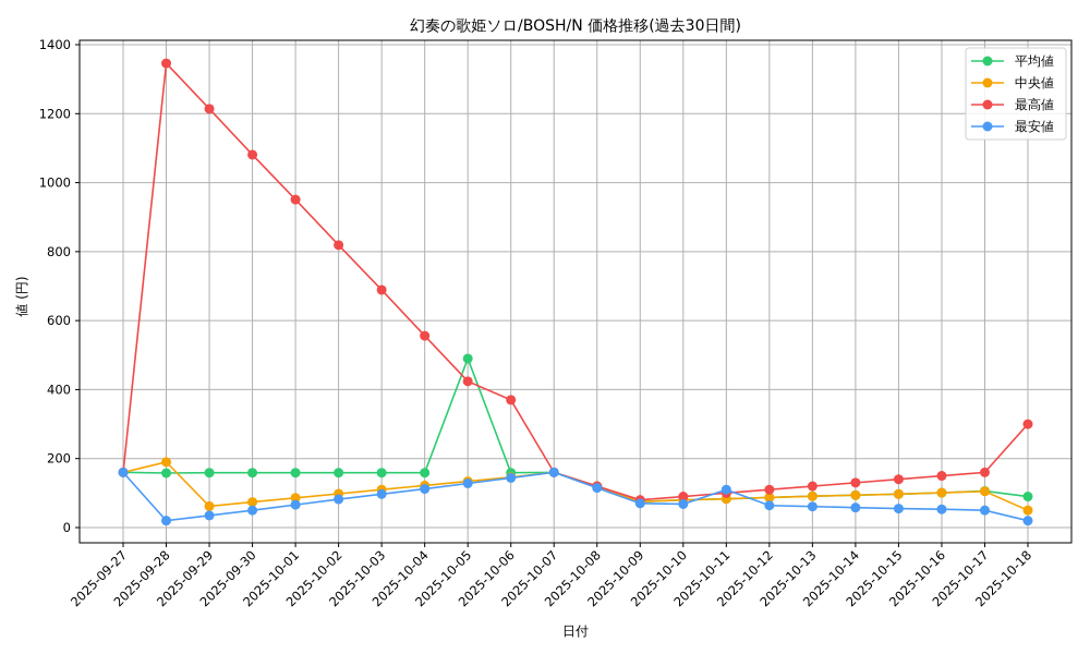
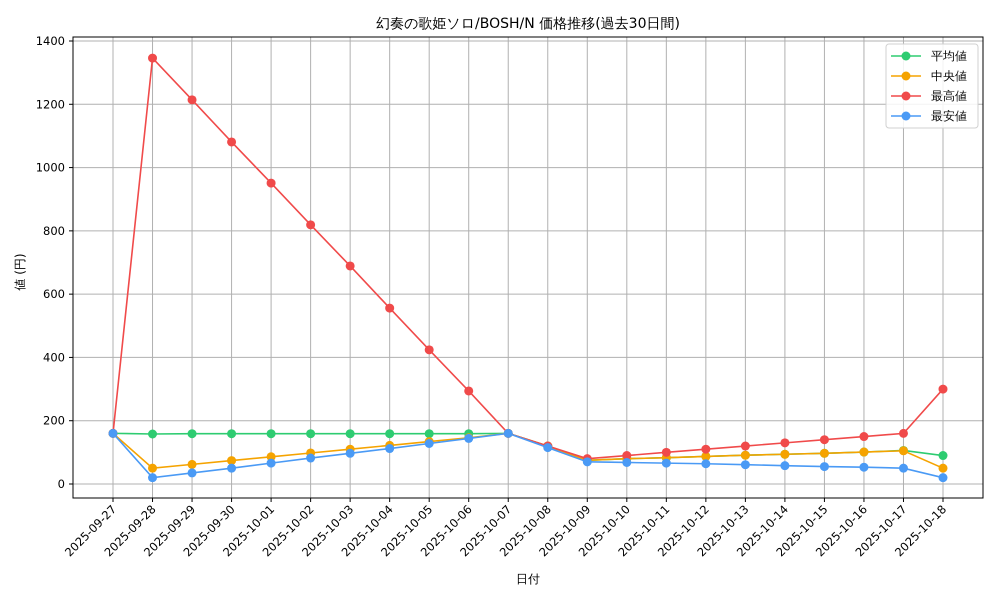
中央値/2025-09-28: 190 -> 50
平均値/2025-10-05: 490 -> 160
最高値/2025-10-06: 370 -> 290
最安値/2025-10-11: 110 -> 70
